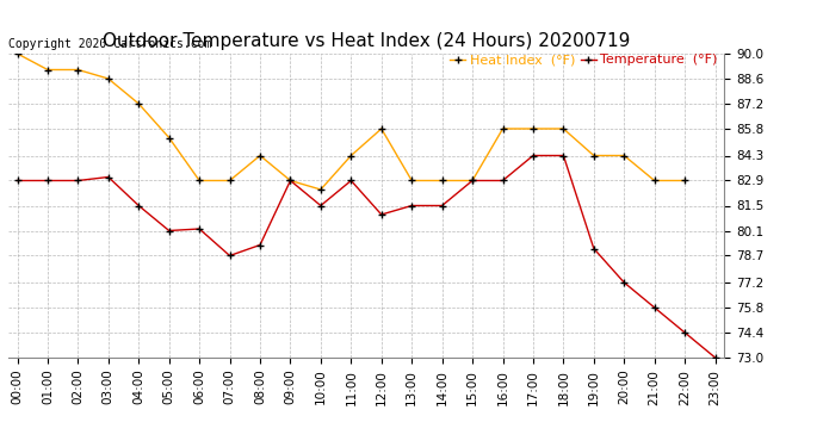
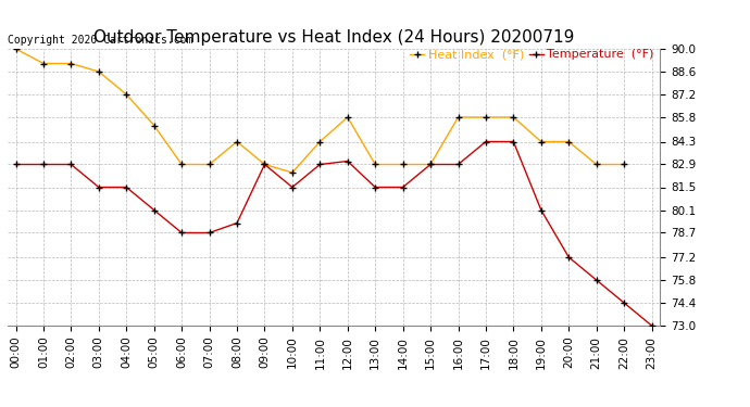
Temperature (°F)/03:00: 83.1 -> 81.5
Temperature (°F)/06:00: 80.2 -> 78.7
Temperature (°F)/12:00: 81.0 -> 83.1
Temperature (°F)/19:00: 79.1 -> 80.1
